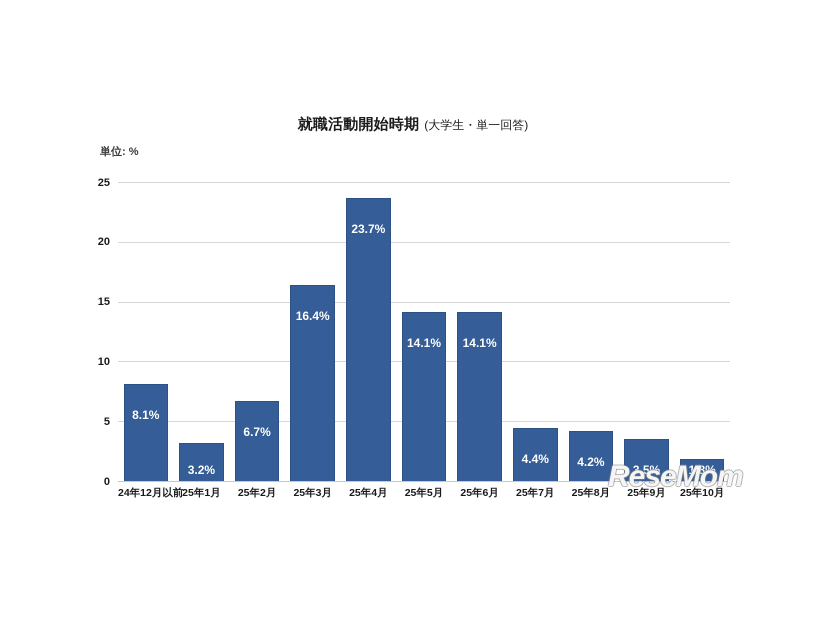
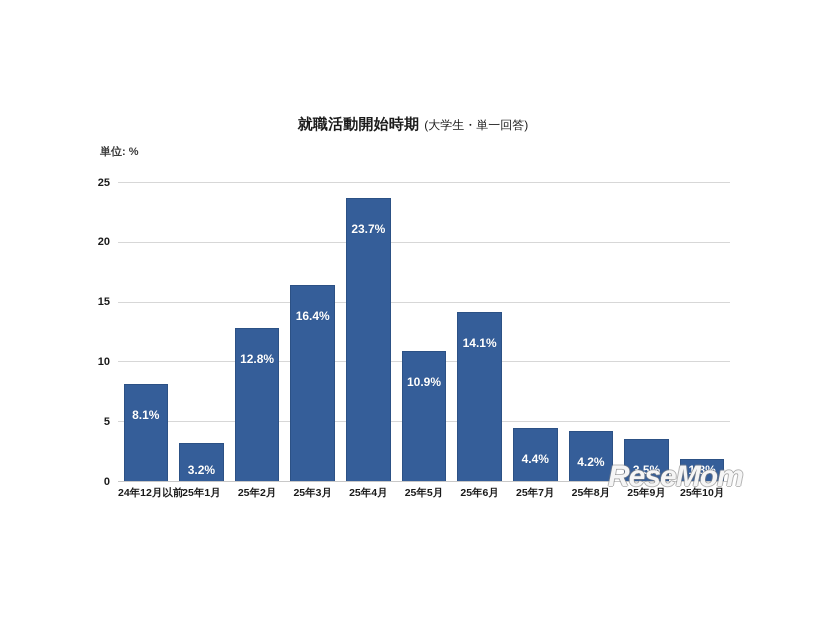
25年2月: 6.7% -> 12.8%
25年5月: 14.1% -> 10.9%
